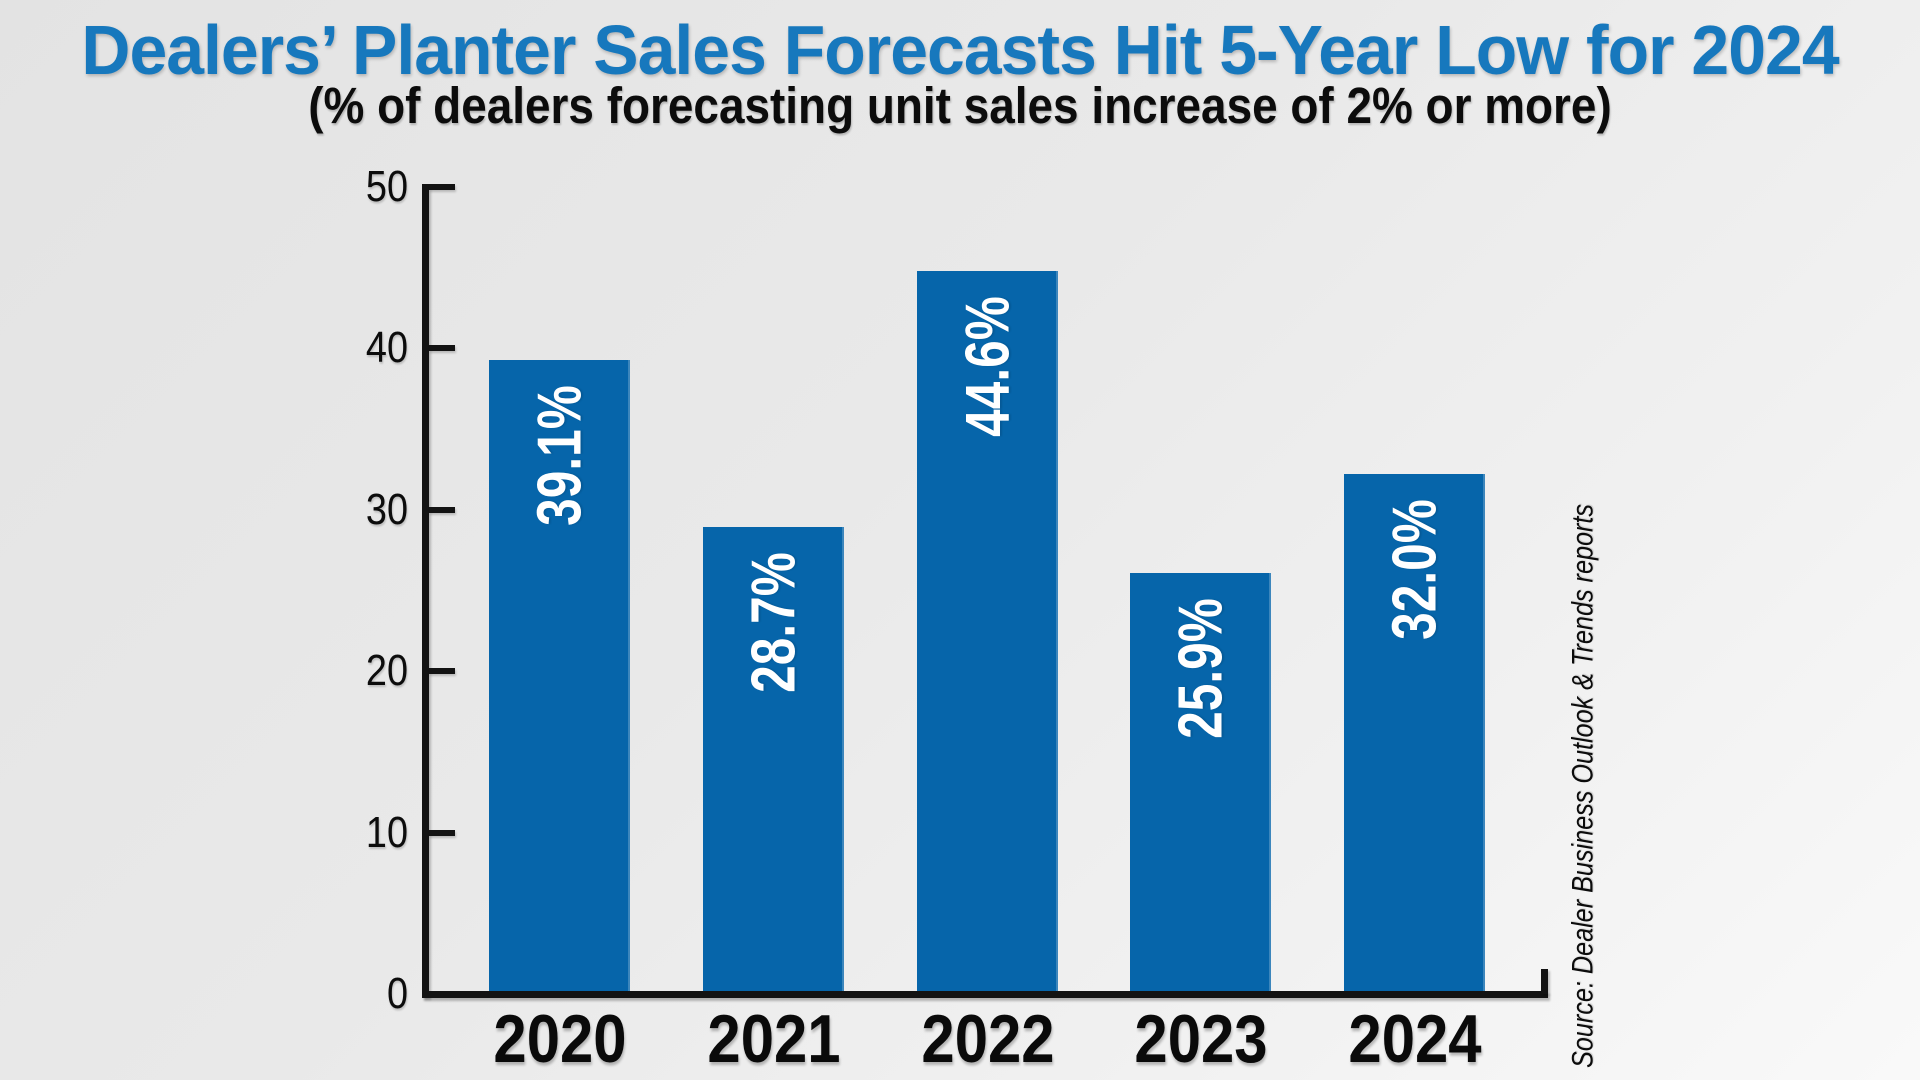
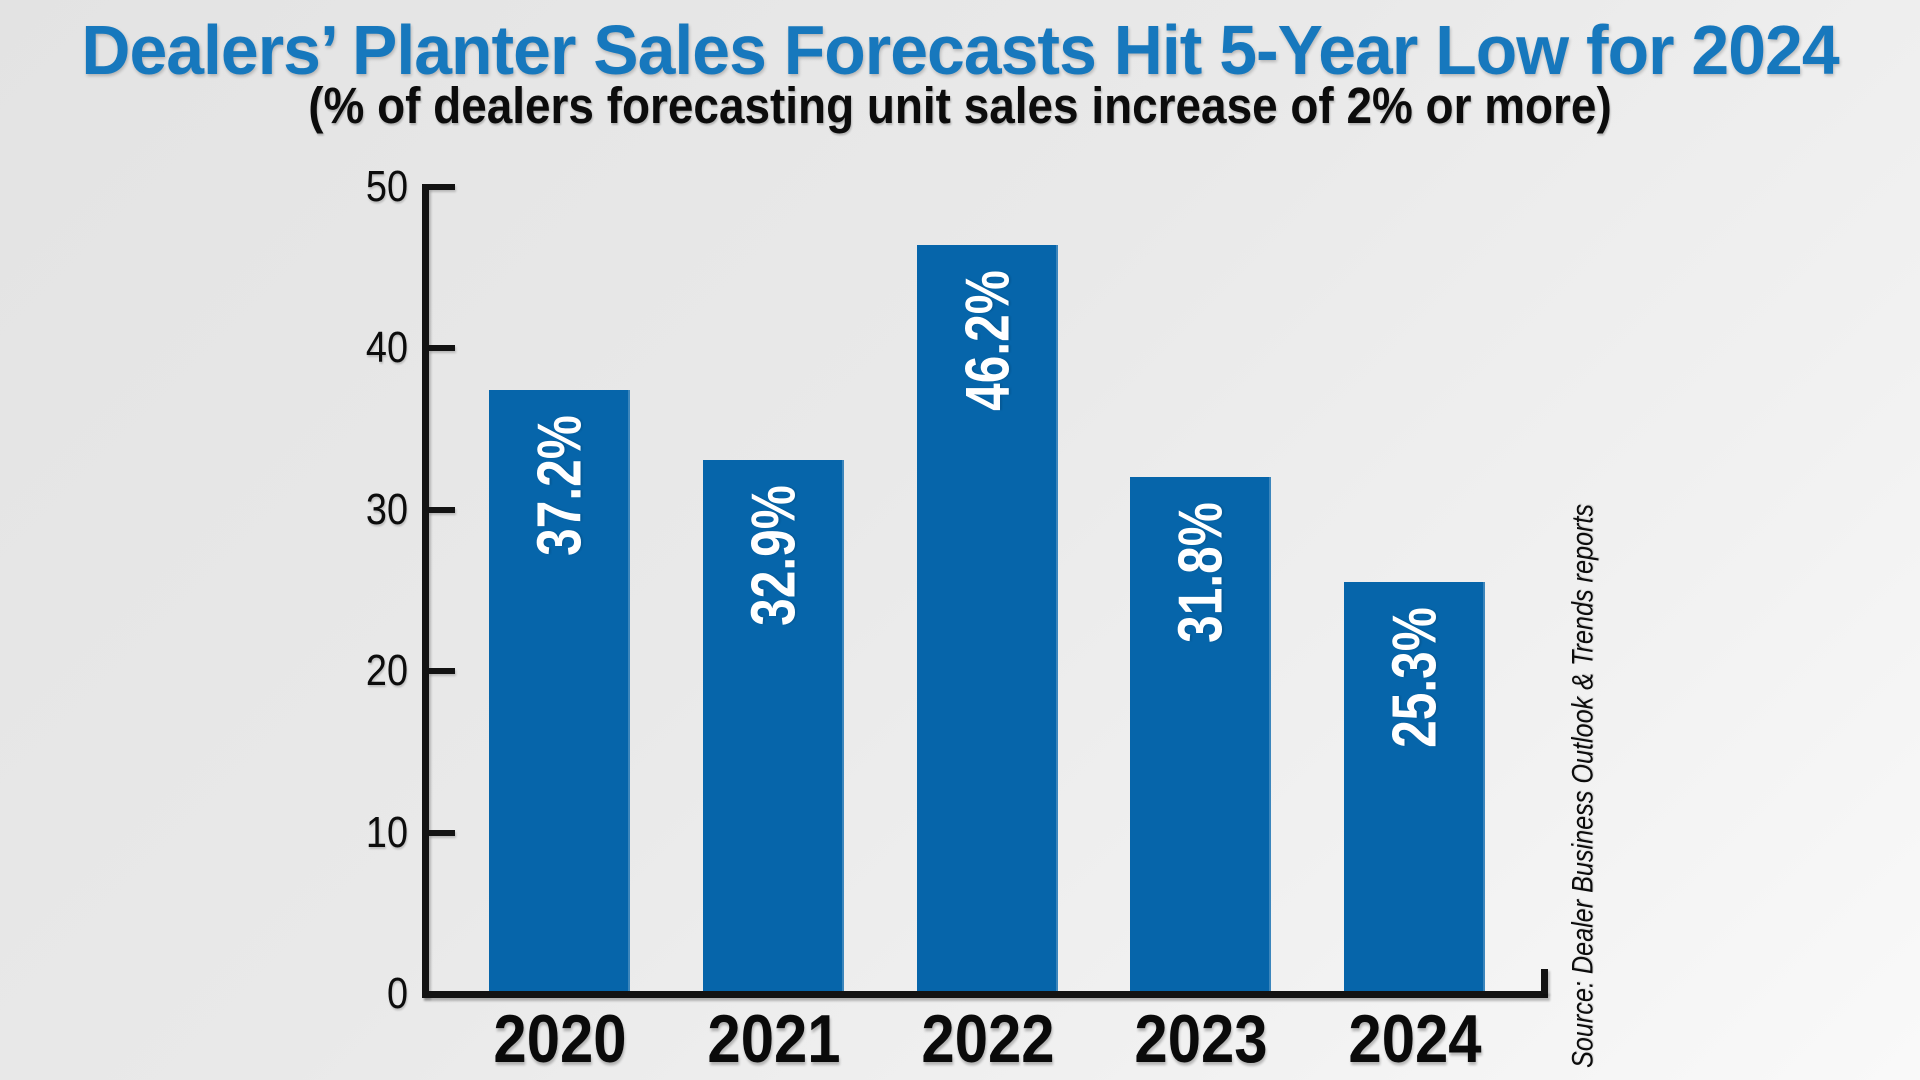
2020: 39.1% -> 37.2%
2021: 28.7% -> 32.9%
2022: 44.6% -> 46.2%
2023: 25.9% -> 31.8%
2024: 32.0% -> 25.3%
